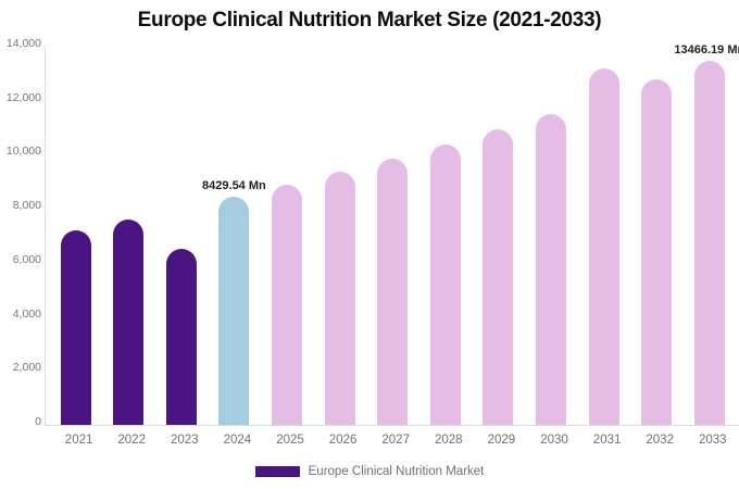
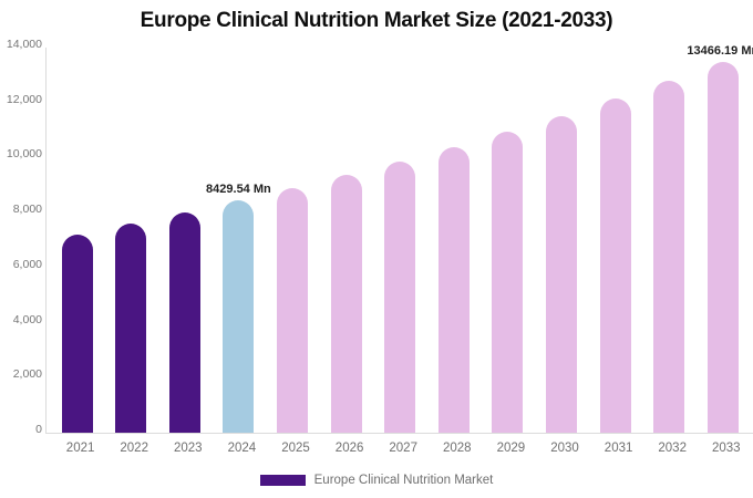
2023: 6500 -> 8000
2031: 13200 -> 12100
